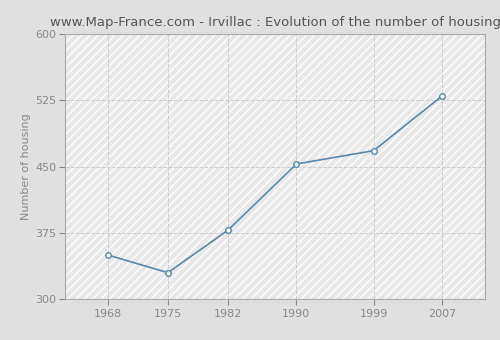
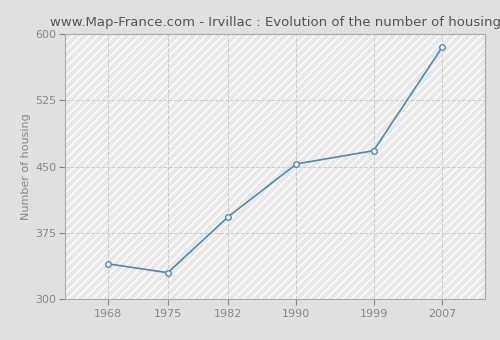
1968: 350 -> 340
1982: 378 -> 393
2007: 530 -> 585
